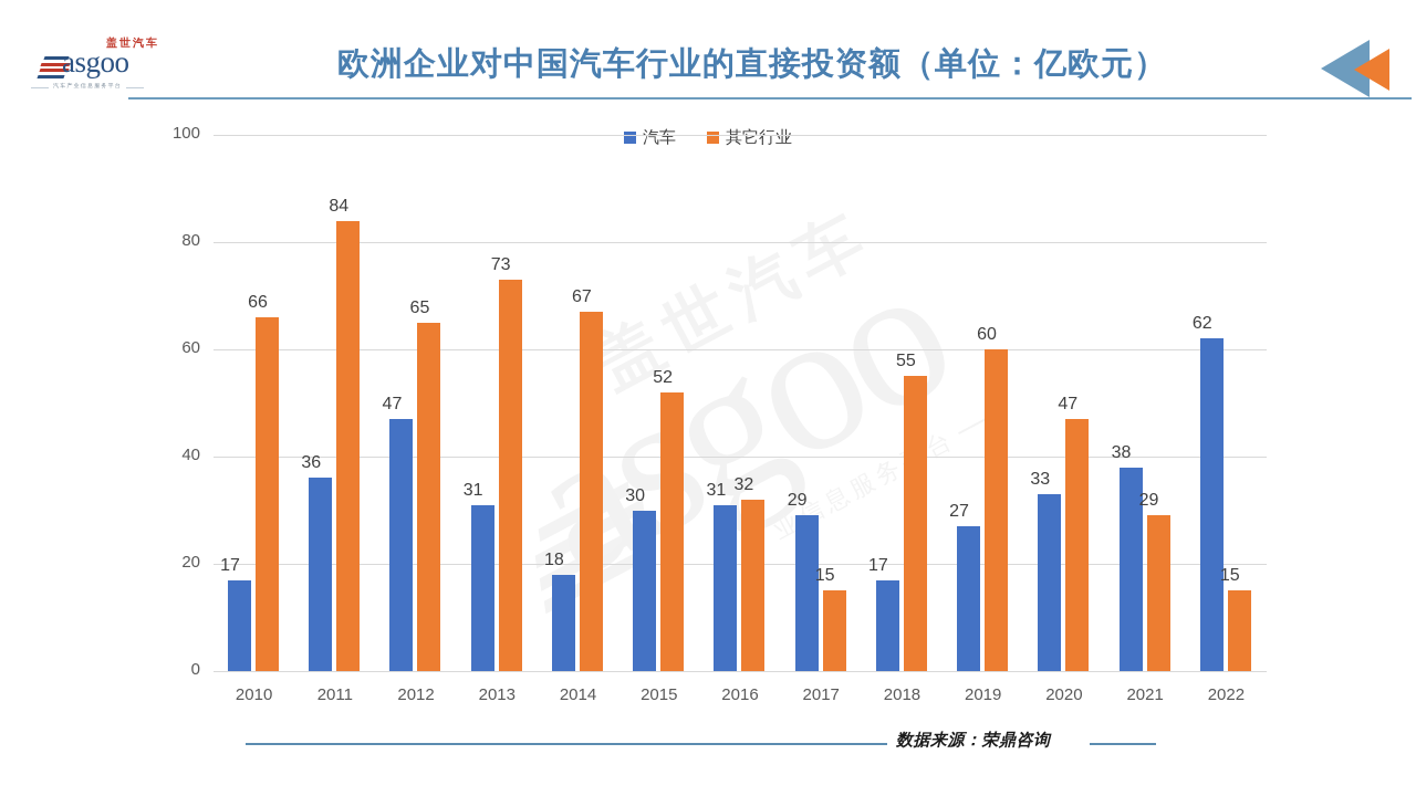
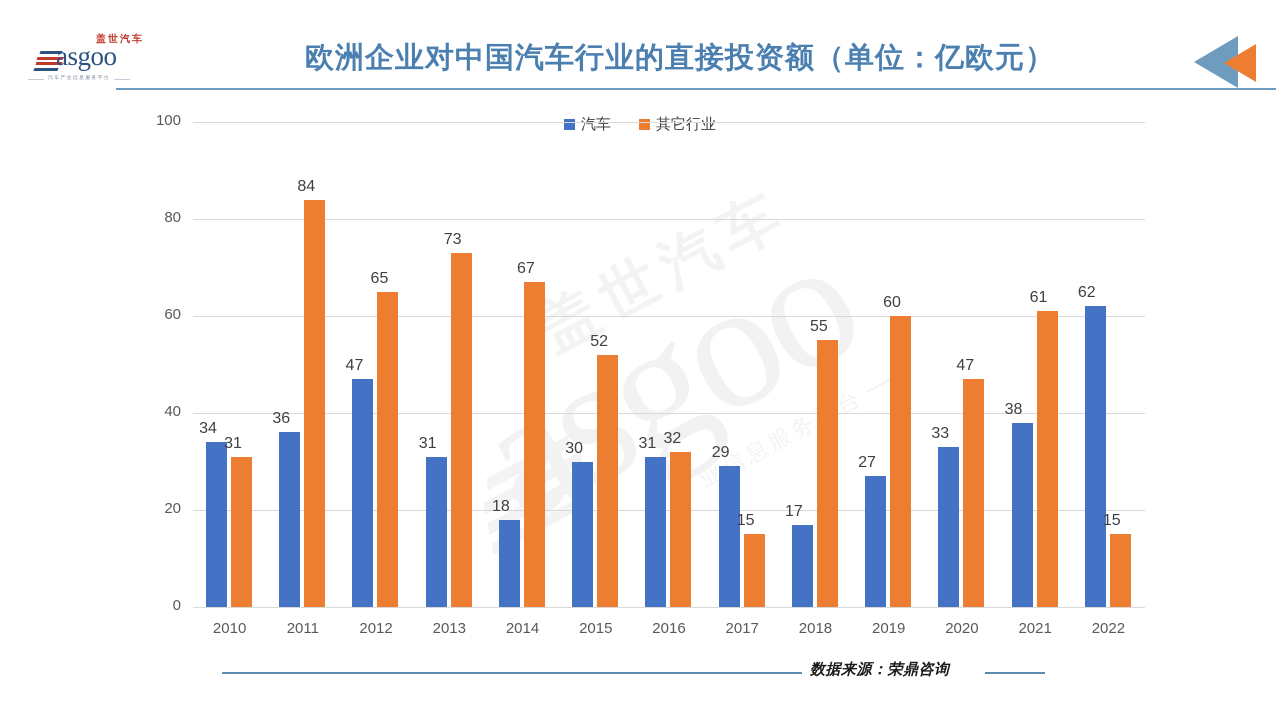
汽车/2010: 17 -> 34
其它行业/2010: 66 -> 31
其它行业/2021: 29 -> 61
